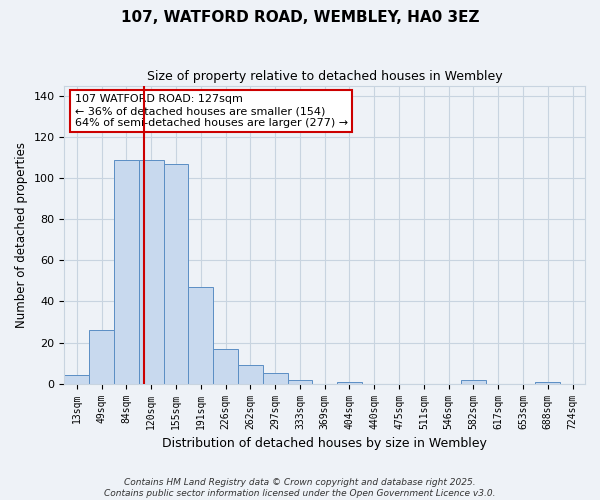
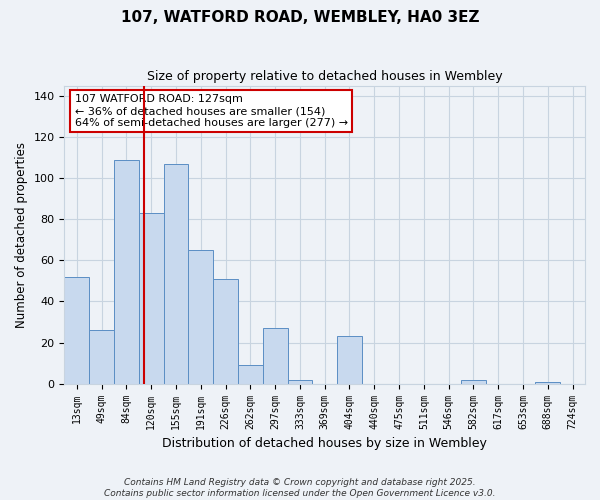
13sqm: 4 -> 52
120sqm: 109 -> 83
191sqm: 47 -> 65
226sqm: 17 -> 51
297sqm: 5 -> 27
404sqm: 1 -> 23
